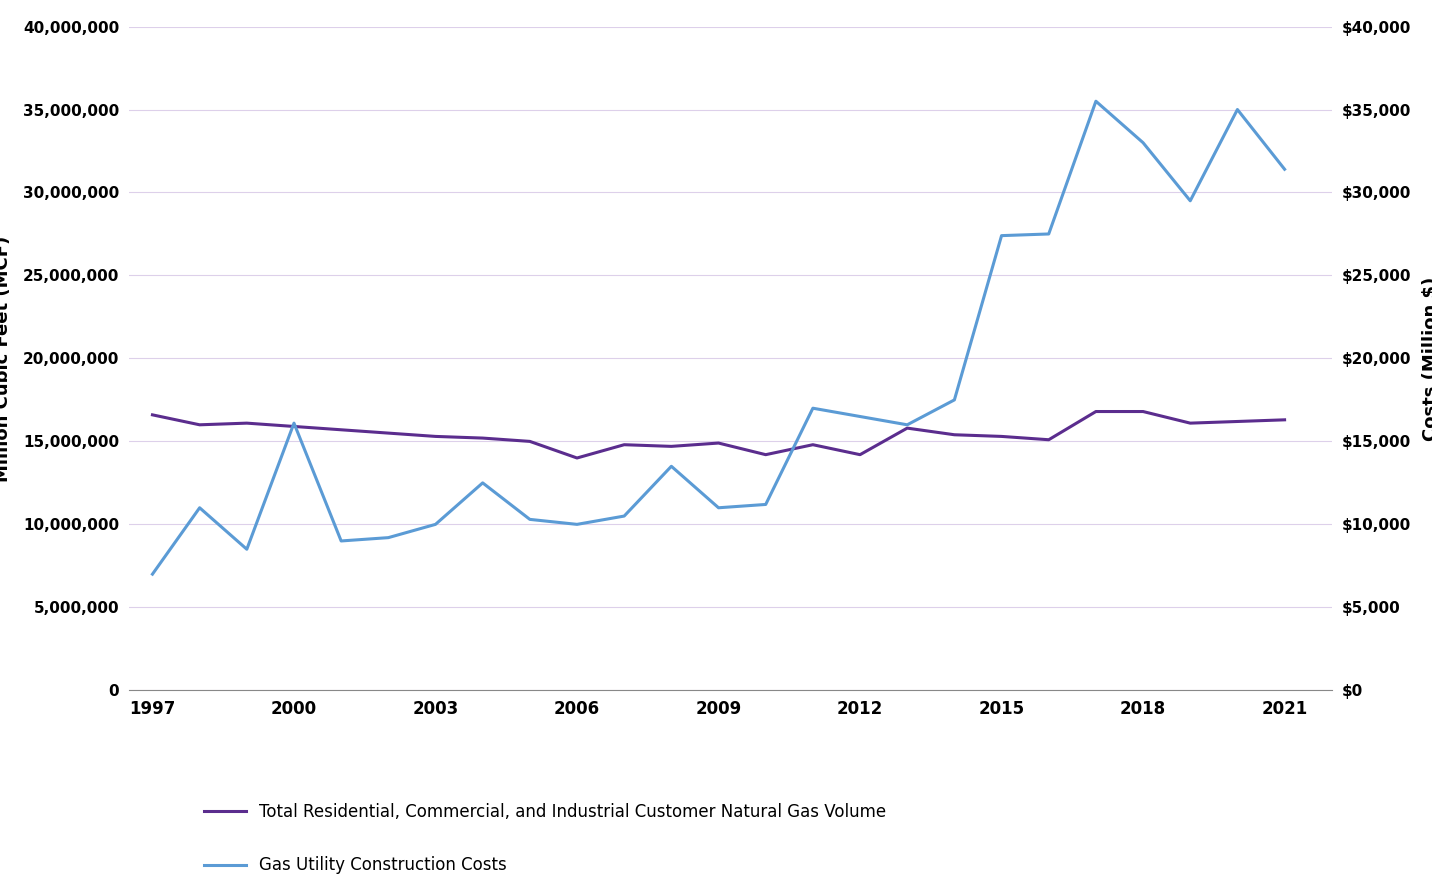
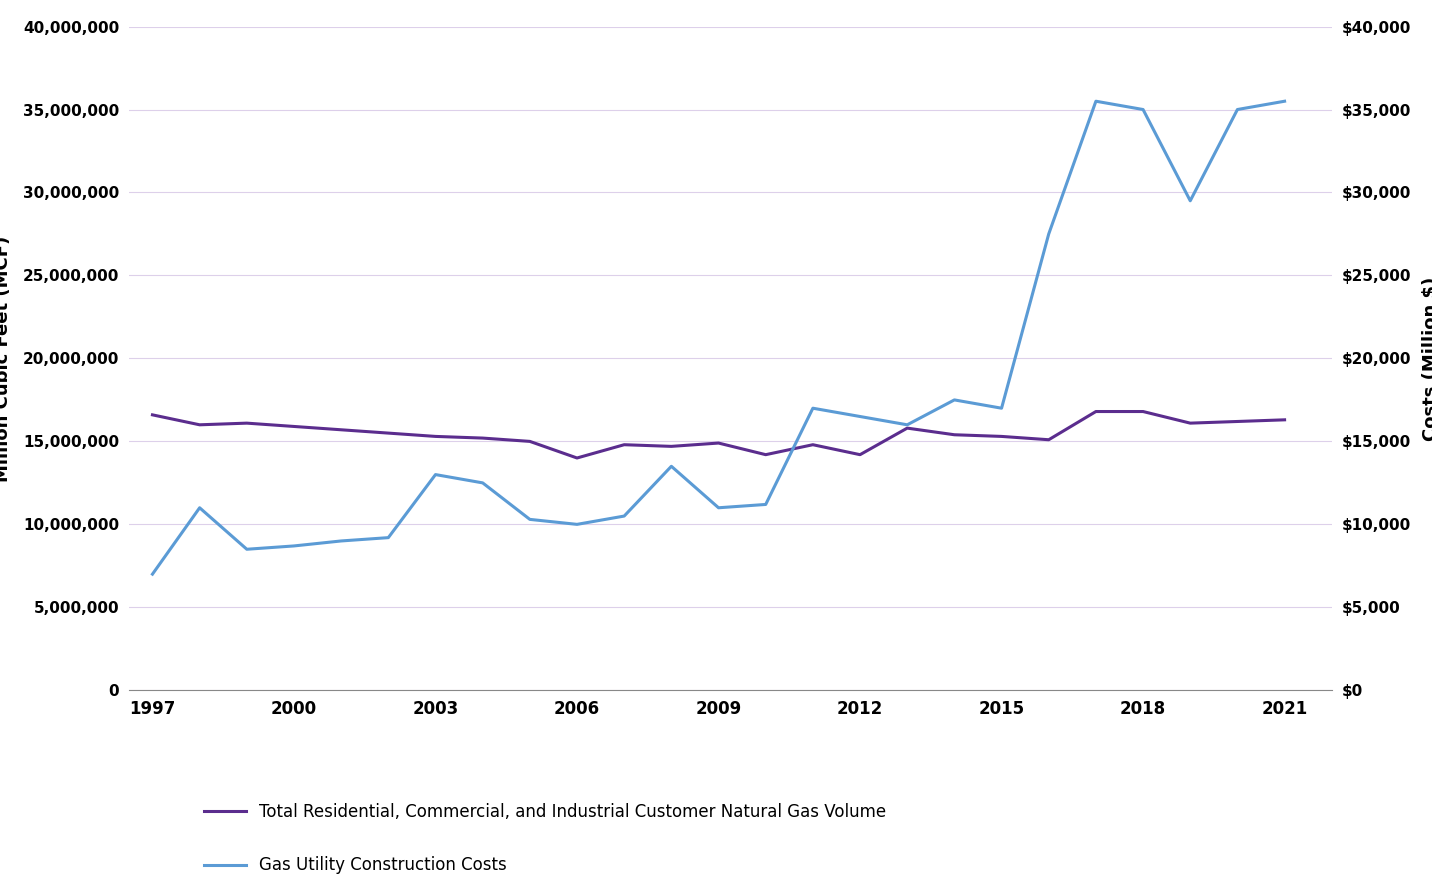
Gas Utility Construction Costs/2000: $16,100 -> $8,700
Gas Utility Construction Costs/2003: $10,000 -> $13,000
Gas Utility Construction Costs/2015: $27,400 -> $17,000
Gas Utility Construction Costs/2018: $33,000 -> $35,000
Gas Utility Construction Costs/2021: $31,400 -> $35,500
